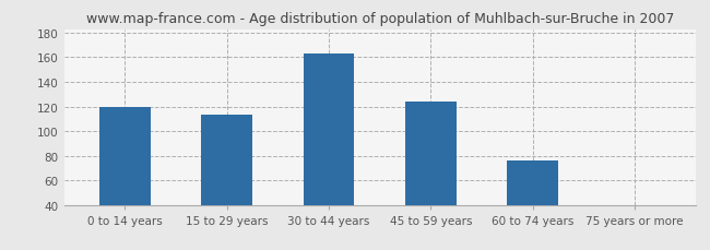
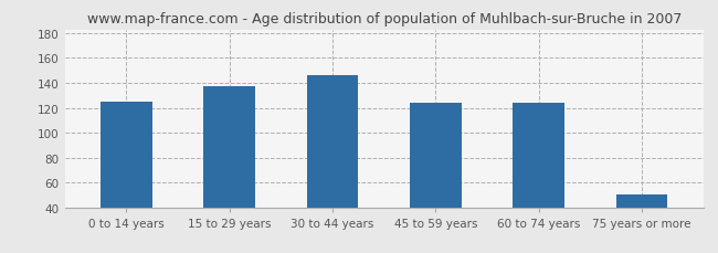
0 to 14 years: 120 -> 125
15 to 29 years: 113 -> 137
30 to 44 years: 163 -> 146
60 to 74 years: 76 -> 124
75 years or more: 40 -> 50
